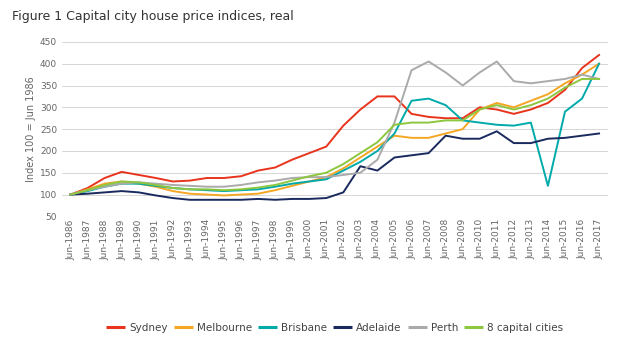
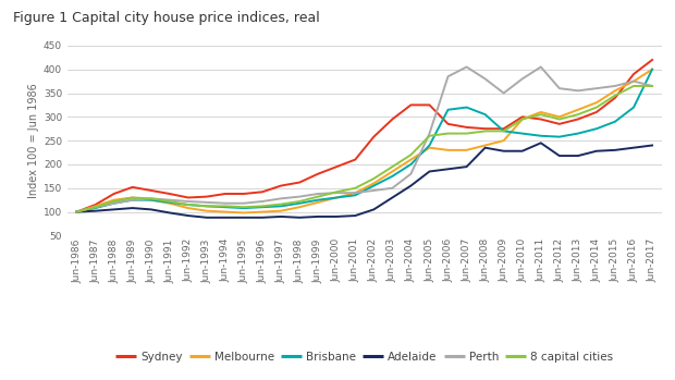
Adelaide/Jun-2003: 165 -> 130
Brisbane/Jun-2014: 120 -> 275
